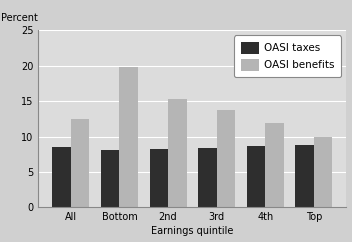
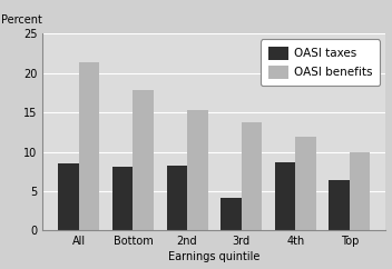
OASI benefits/All: 12.5 -> 21.4
OASI benefits/Bottom: 19.8 -> 17.8
OASI taxes/3rd: 8.4 -> 4.2
OASI taxes/Top: 8.8 -> 6.4
